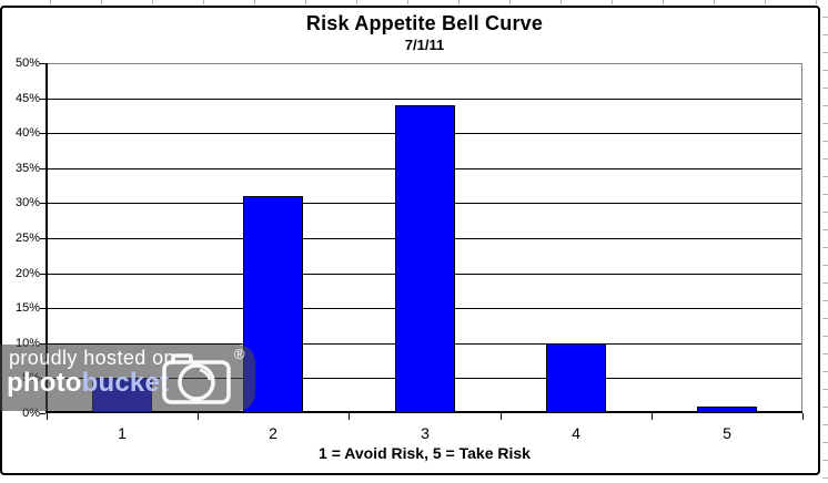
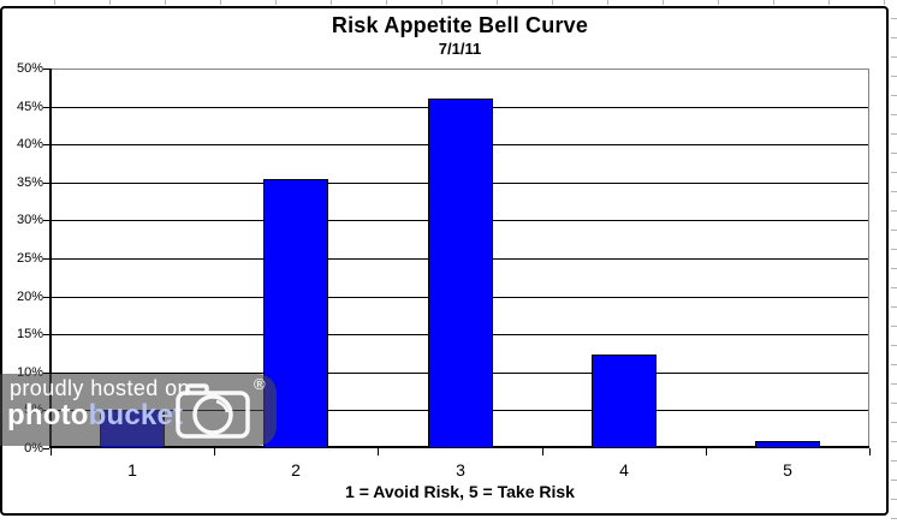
2: 31% -> 36%
3: 44% -> 46%
4: 10% -> 12%
